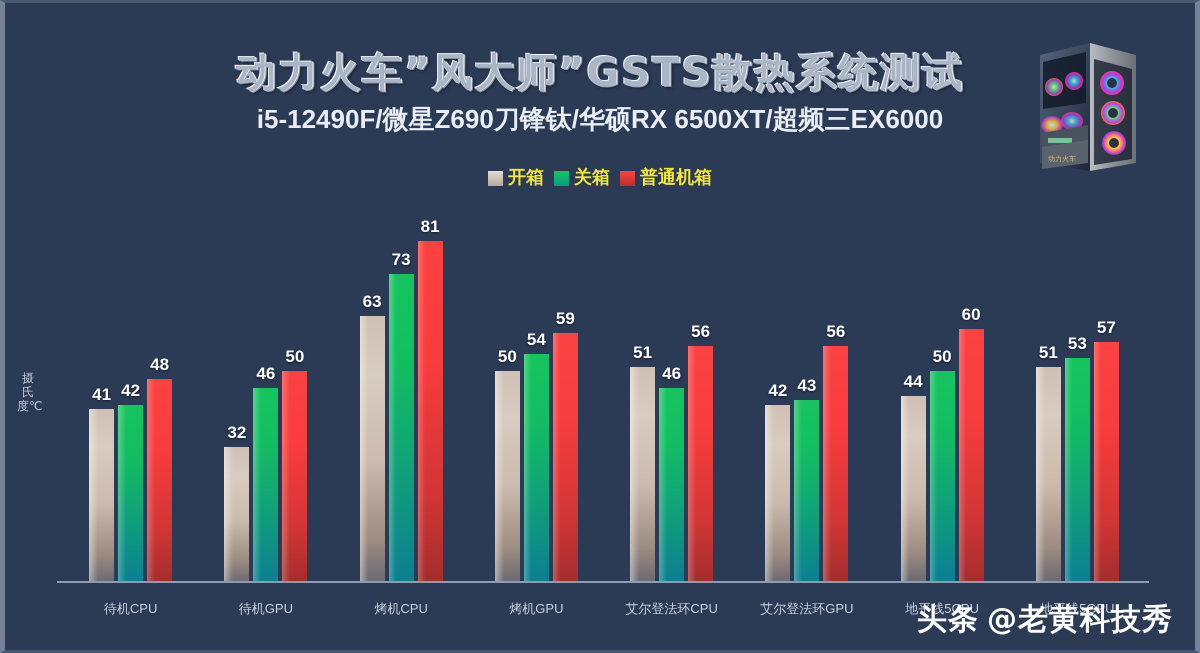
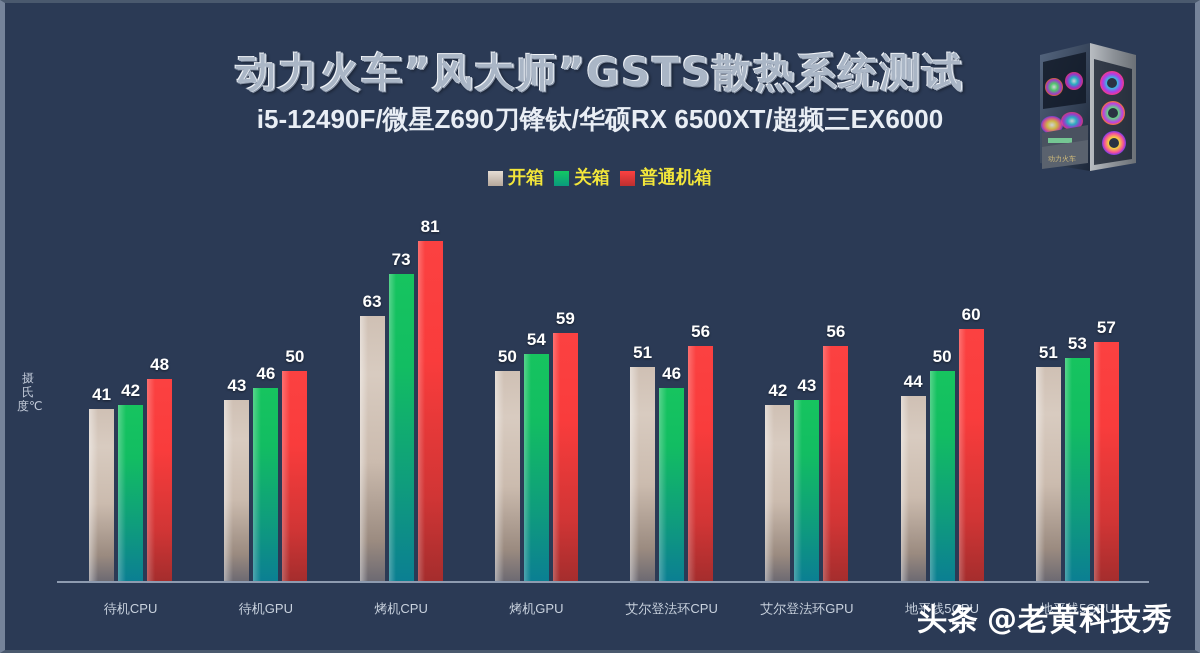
开箱/待机GPU: 32 -> 43
